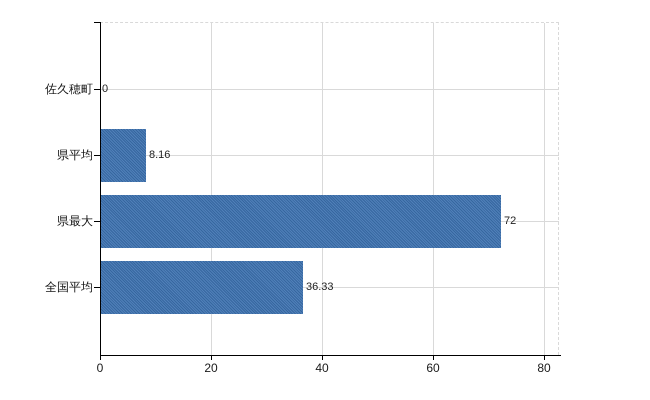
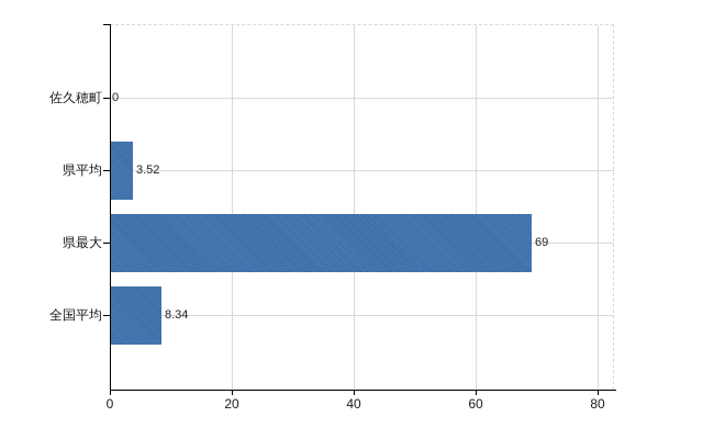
県平均: 8.16 -> 3.52
県最大: 72 -> 69
全国平均: 36.33 -> 8.34
